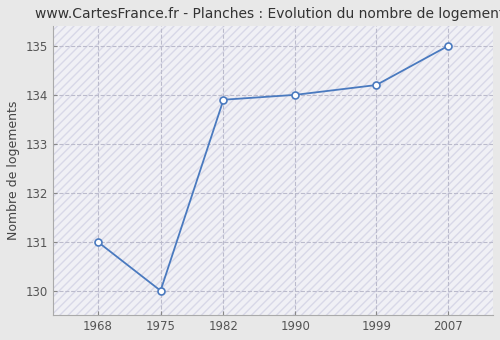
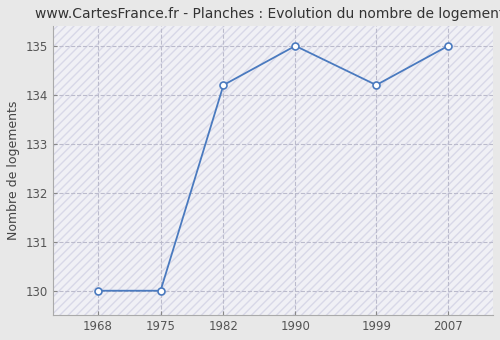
1968: 131.0 -> 130.0
1982: 133.9 -> 134.2
1990: 134.0 -> 135.0
